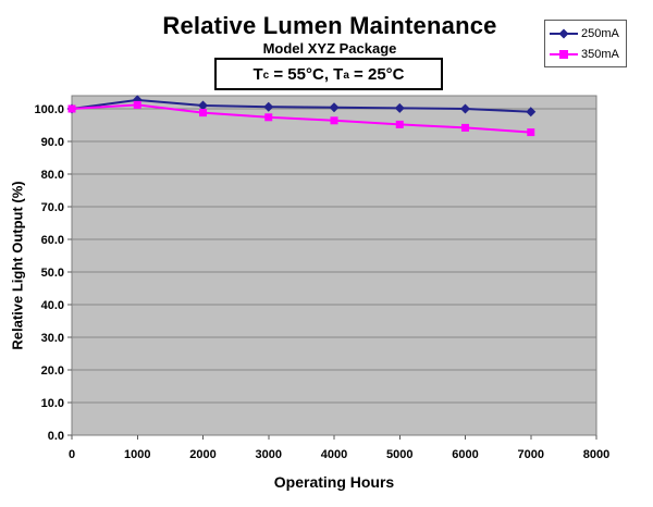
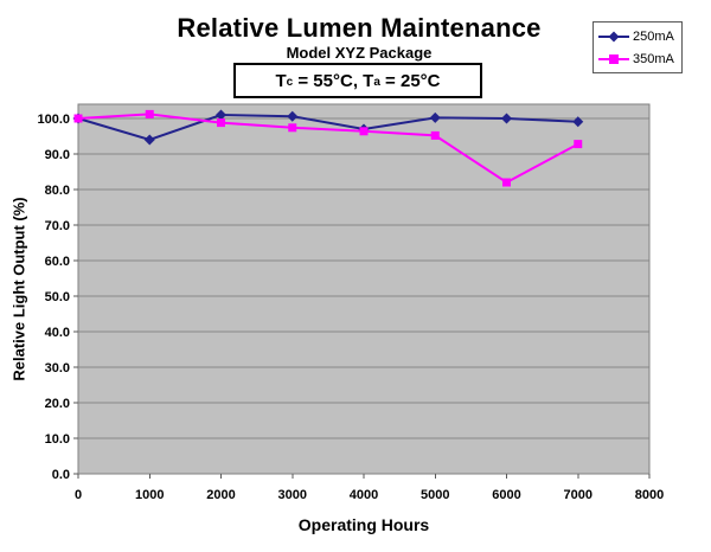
250mA/1000: 103 -> 94
250mA/4000: 100 -> 97
350mA/6000: 94 -> 82
